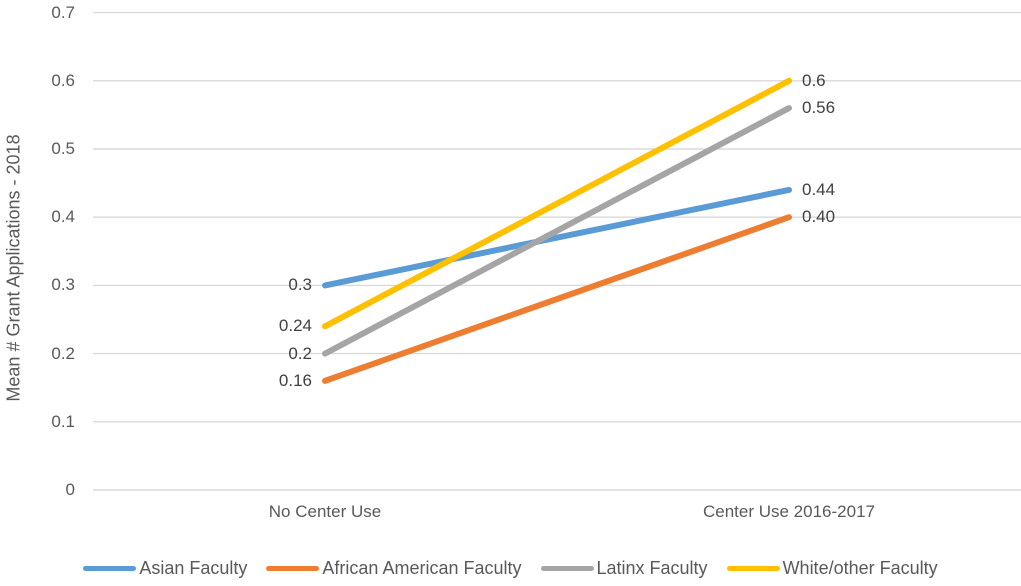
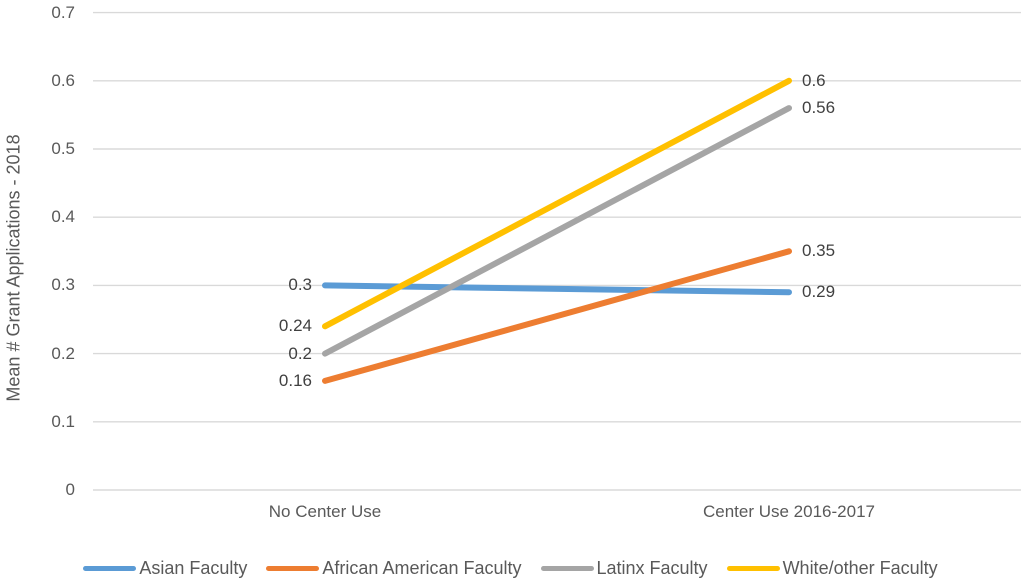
Asian Faculty/Center Use 2016-2017: 0.44 -> 0.29
African American Faculty/Center Use 2016-2017: 0.40 -> 0.35
